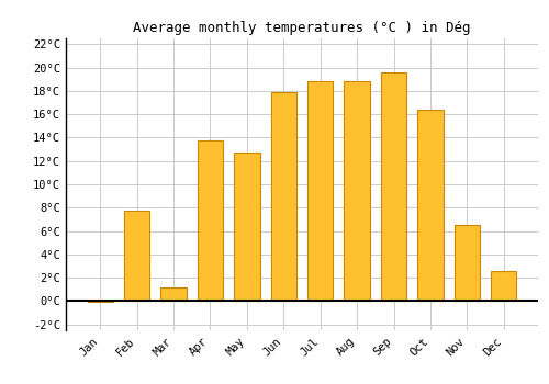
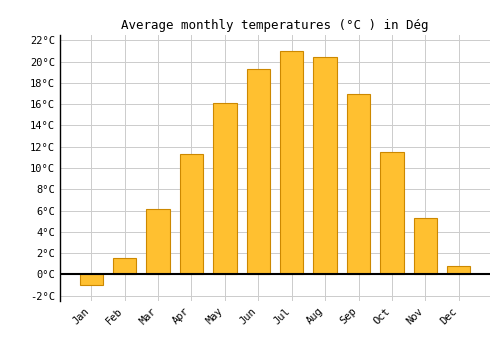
Jan: -0.1°C -> -1.0°C
Feb: 7.7°C -> 1.5°C
Mar: 1.2°C -> 6.1°C
Apr: 13.8°C -> 11.3°C
May: 12.7°C -> 16.1°C
Jun: 17.9°C -> 19.3°C
Jul: 18.8°C -> 21.0°C
Aug: 18.8°C -> 20.4°C
Sep: 19.6°C -> 17.0°C
Oct: 16.4°C -> 11.5°C
Nov: 6.5°C -> 5.3°C
Dec: 2.6°C -> 0.8°C
